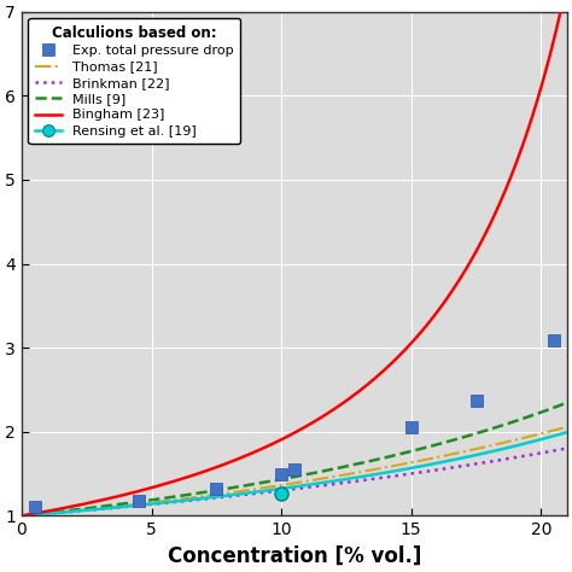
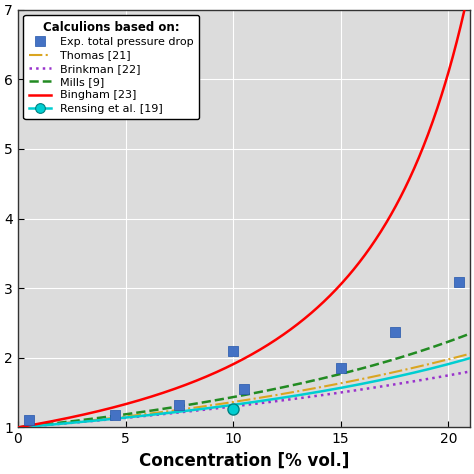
Exp. total pressure drop/10: 1.50 -> 2.10
Exp. total pressure drop/15: 2.06 -> 1.86
